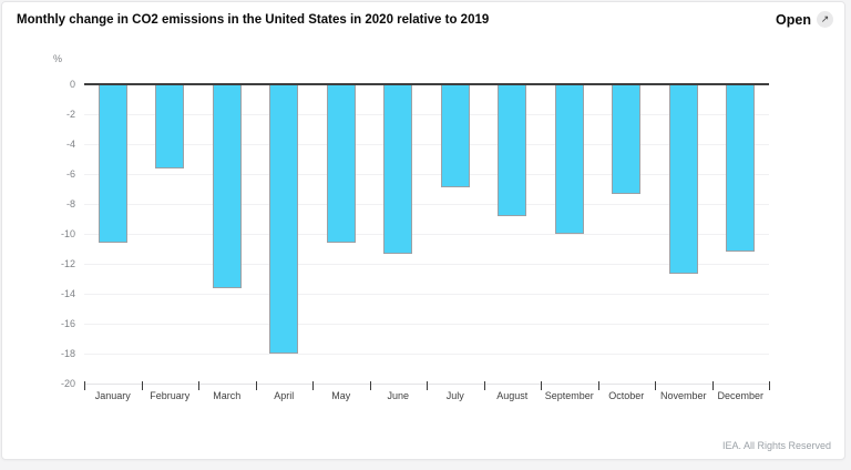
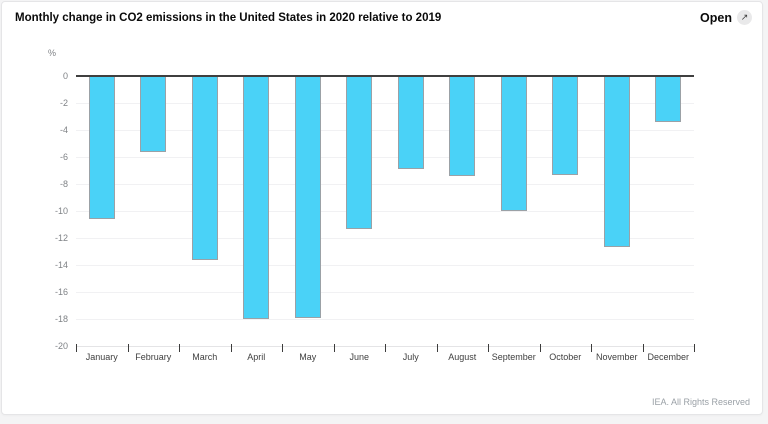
May: -10.6 -> -17.9
August: -8.8 -> -7.4
December: -11.2 -> -3.4
